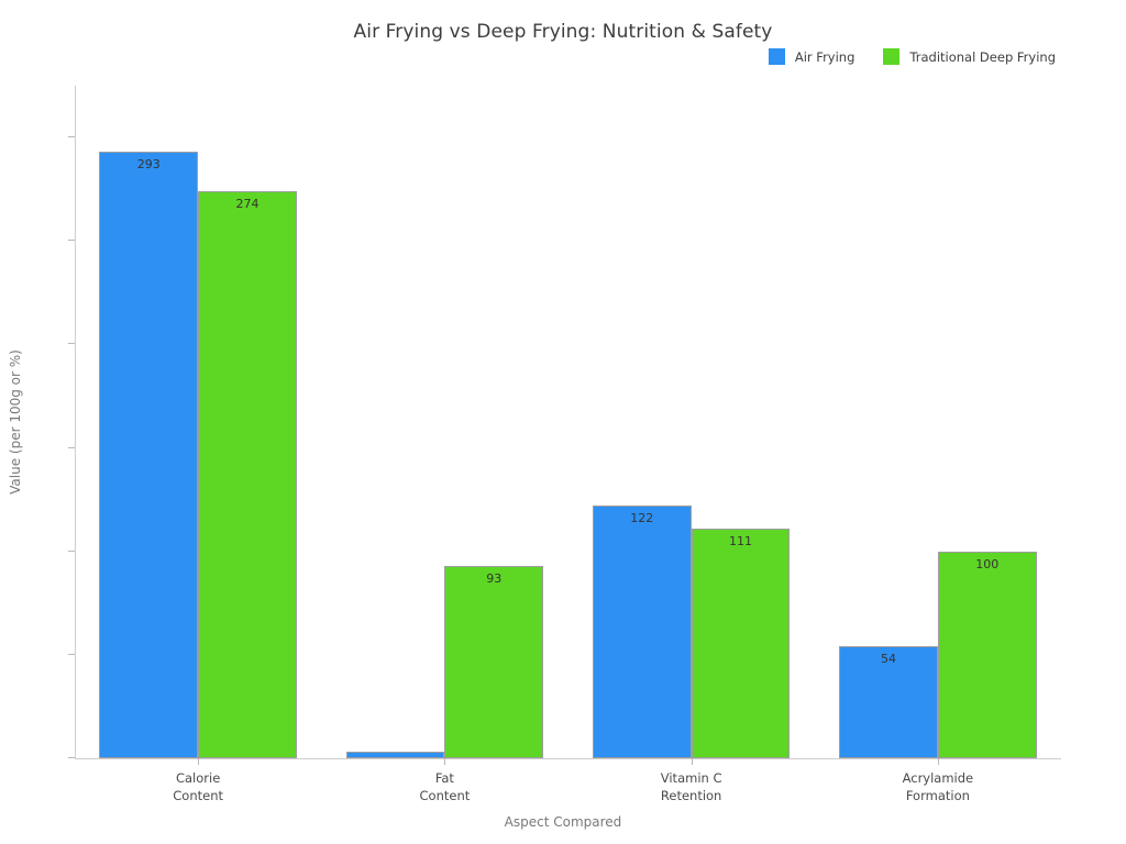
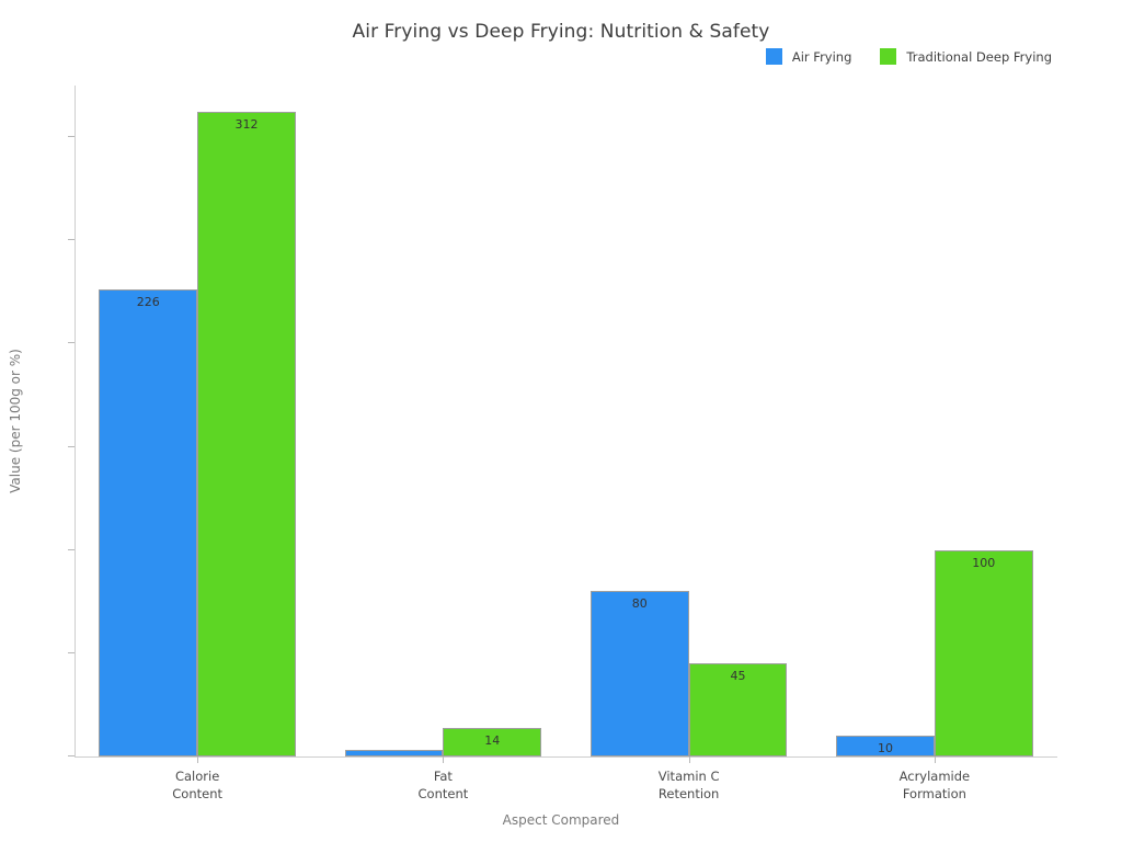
Air Frying/Calorie Content: 293 -> 226
Traditional Deep Frying/Calorie Content: 274 -> 312
Traditional Deep Frying/Fat Content: 93 -> 14
Air Frying/Vitamin C Retention: 122 -> 80
Traditional Deep Frying/Vitamin C Retention: 111 -> 45
Air Frying/Acrylamide Formation: 54 -> 10
